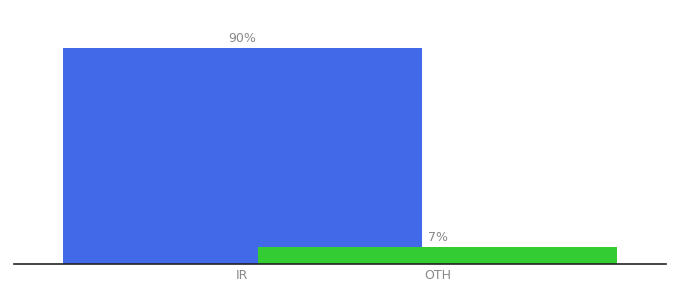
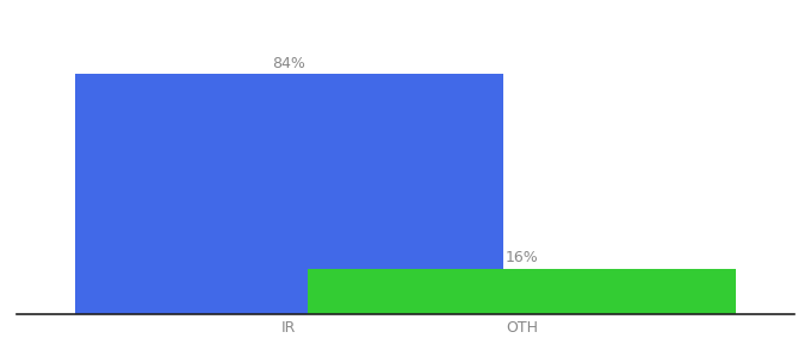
IR: 90% -> 84%
OTH: 7% -> 16%
